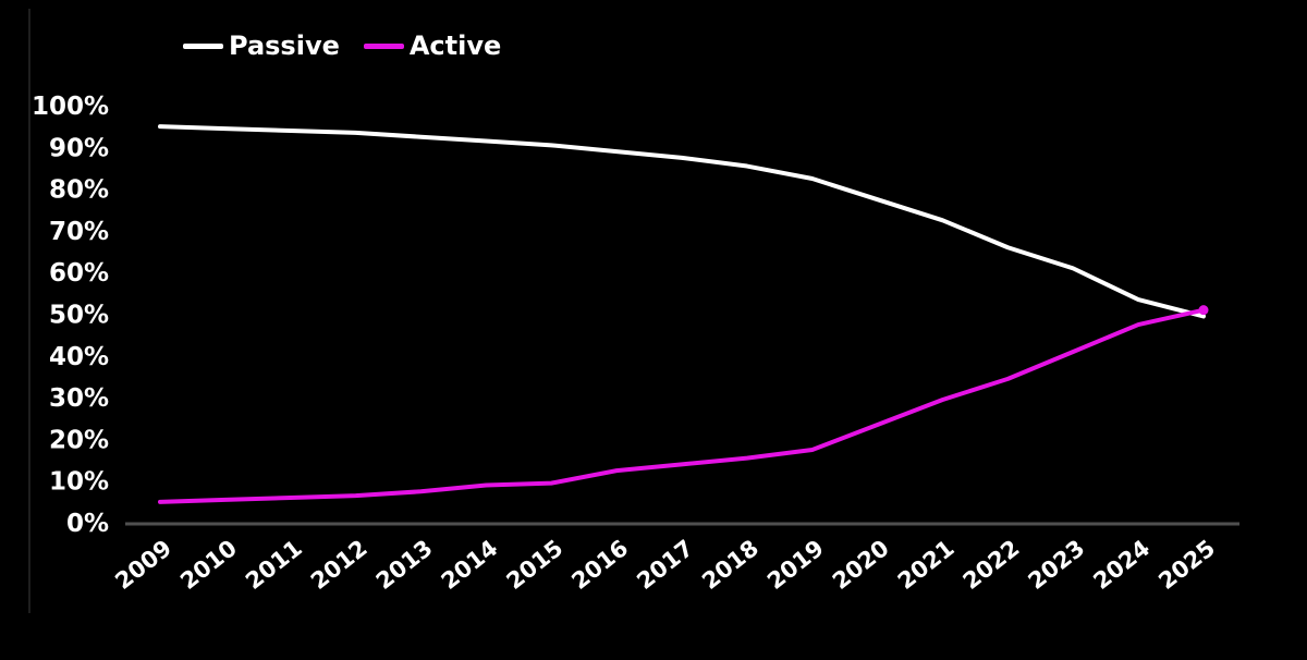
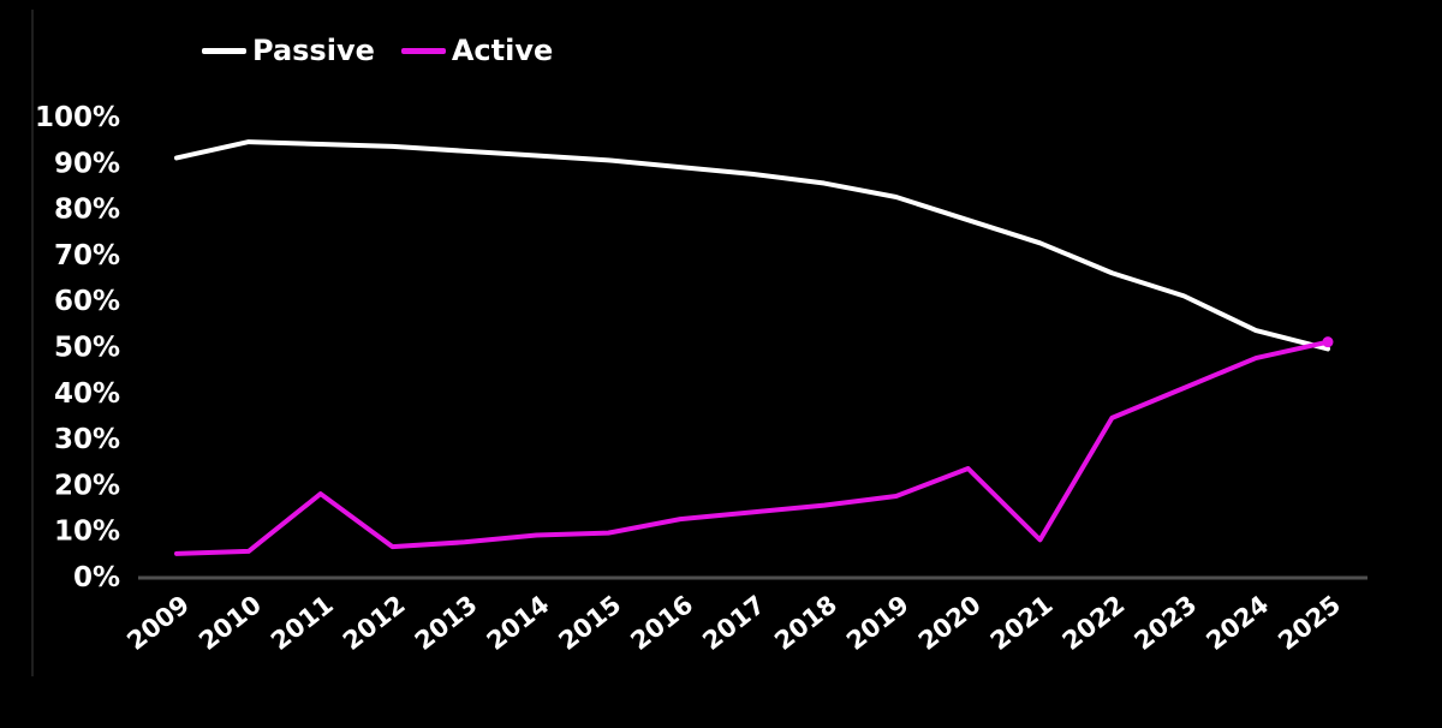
Passive/2009: 95% -> 91%
Active/2011: 6% -> 18%
Active/2021: 30% -> 8%
